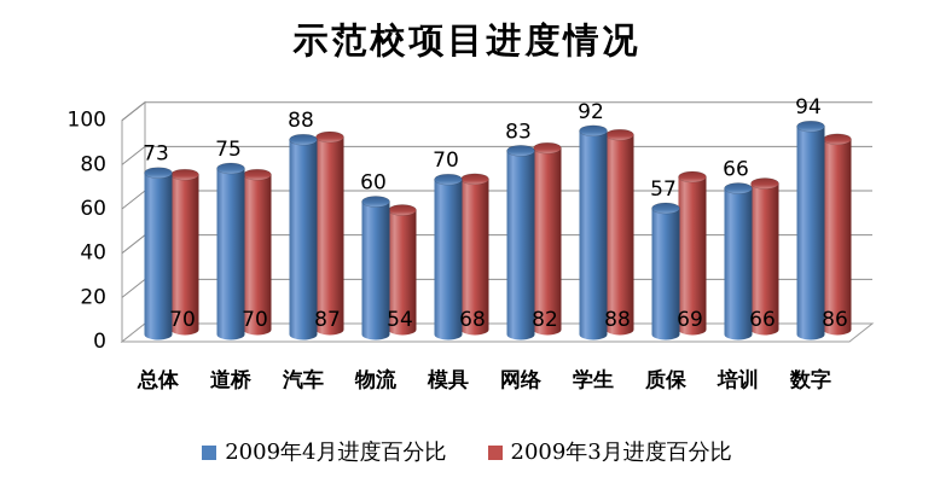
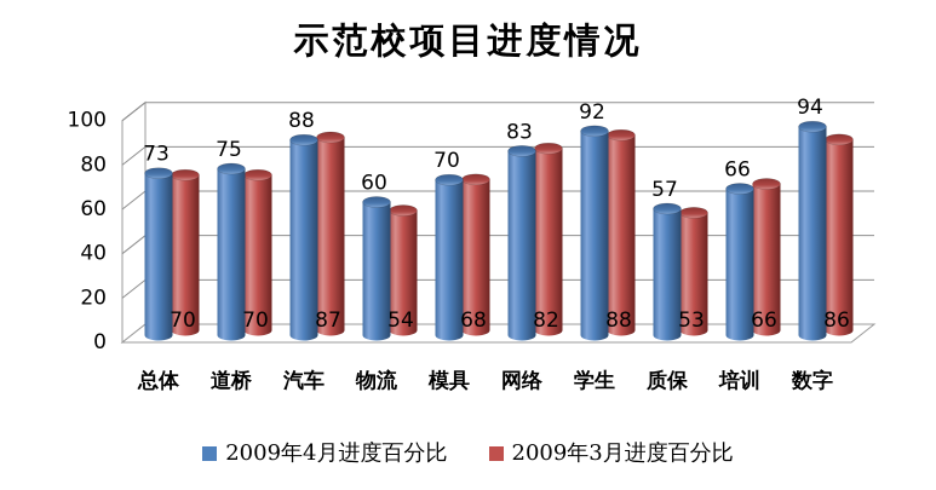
2009年3月进度百分比/质保: 69 -> 53
